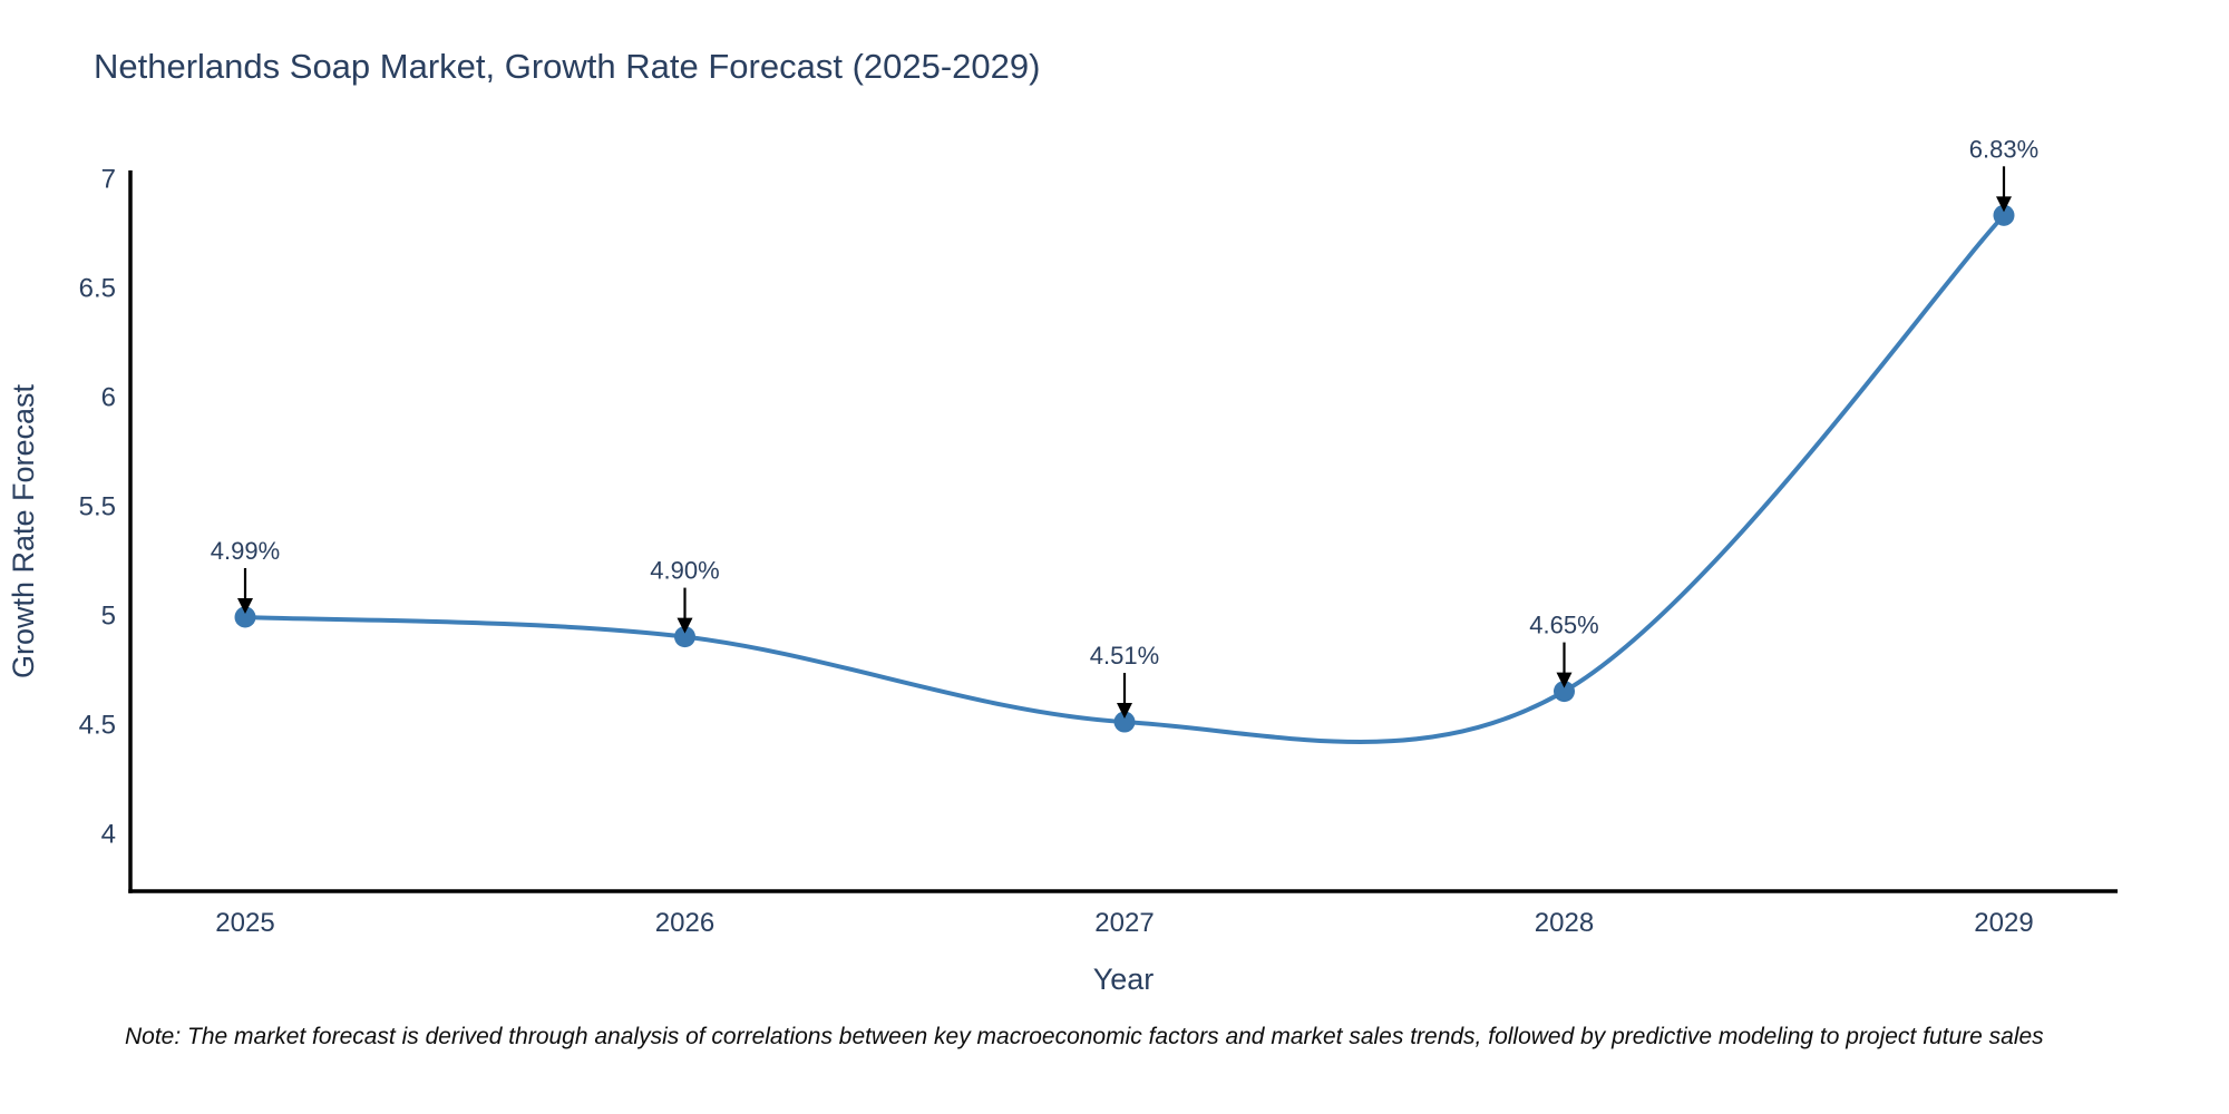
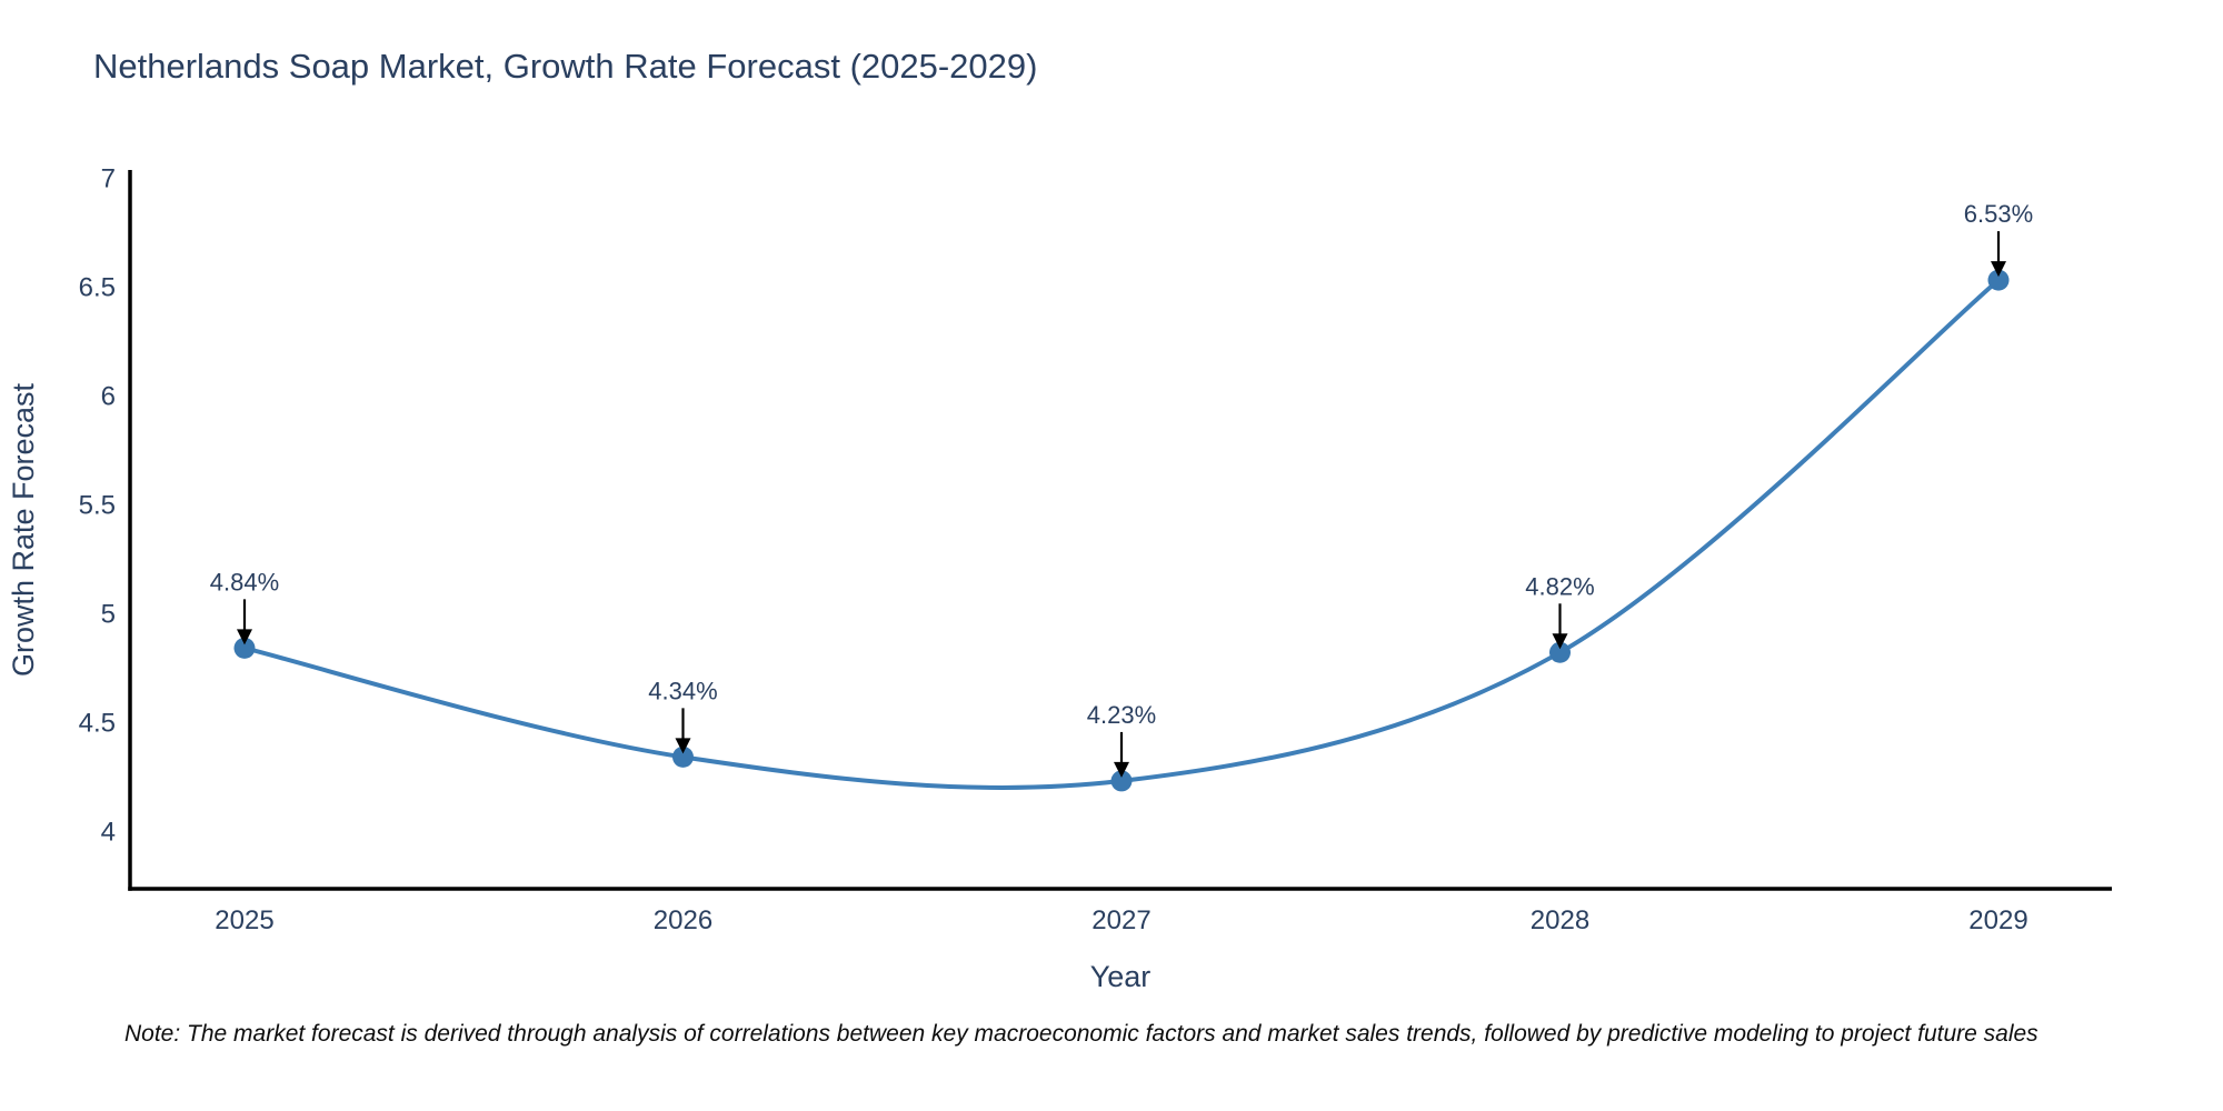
2025: 4.99% -> 4.84%
2026: 4.90% -> 4.34%
2027: 4.51% -> 4.23%
2028: 4.65% -> 4.82%
2029: 6.83% -> 6.53%
